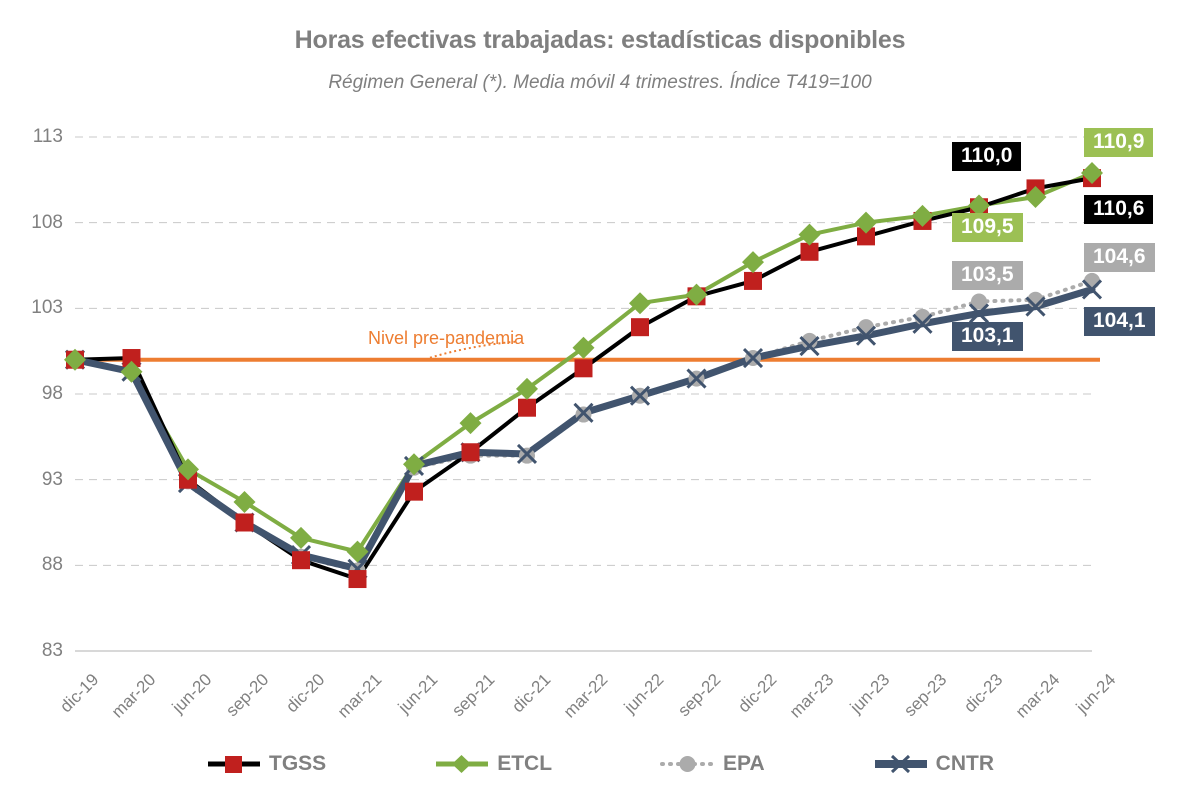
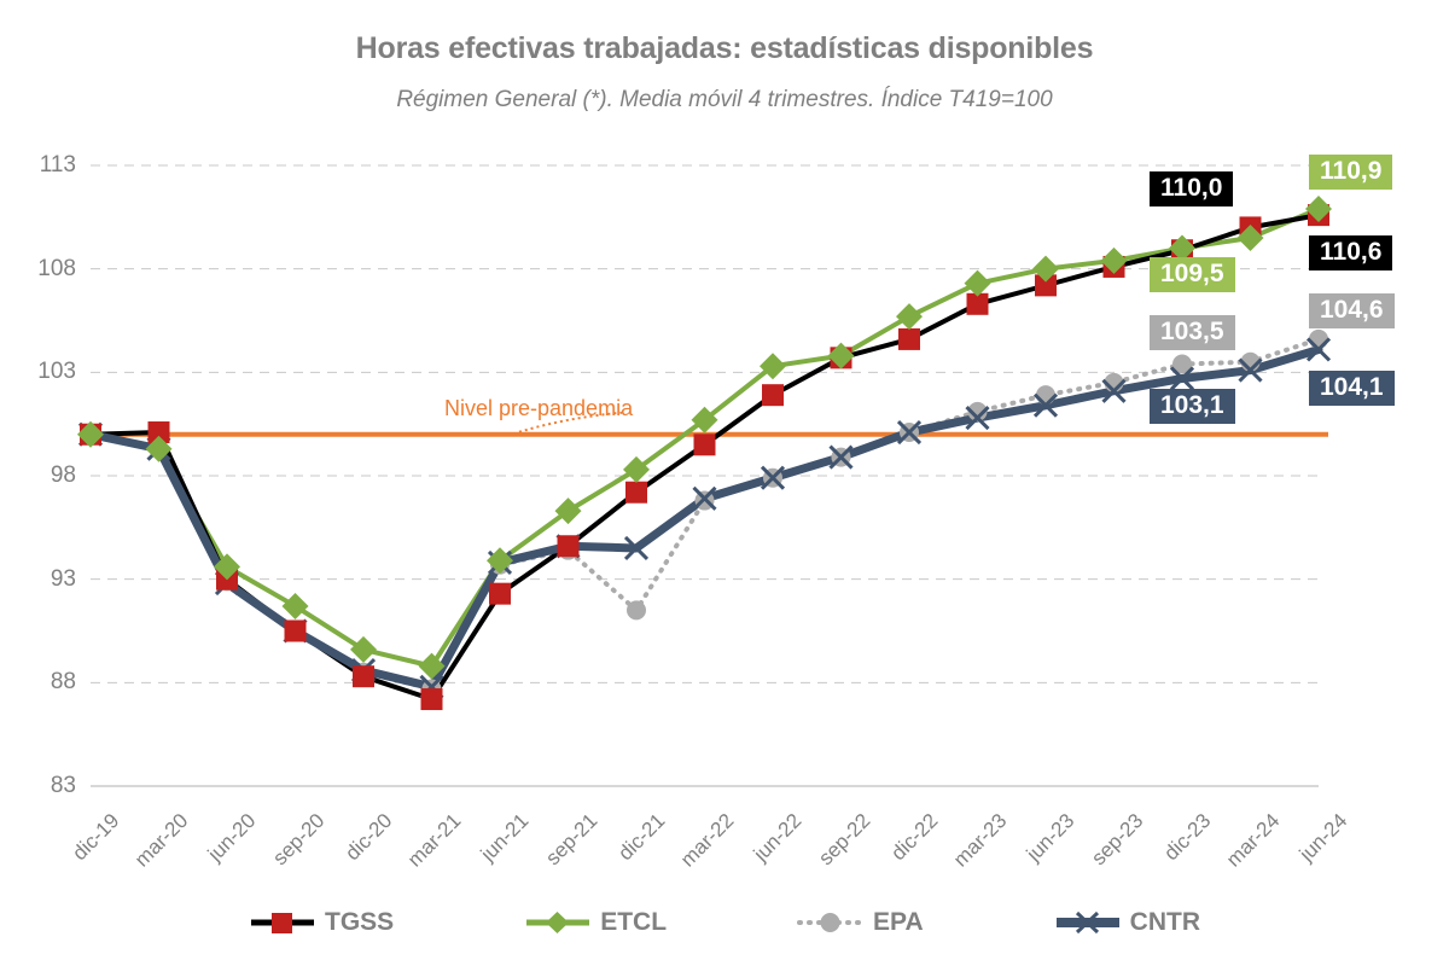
EPA/dic-21: 94.4 -> 91.5
